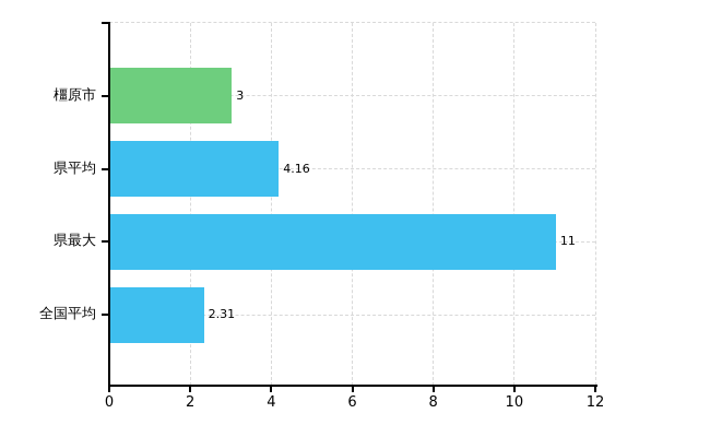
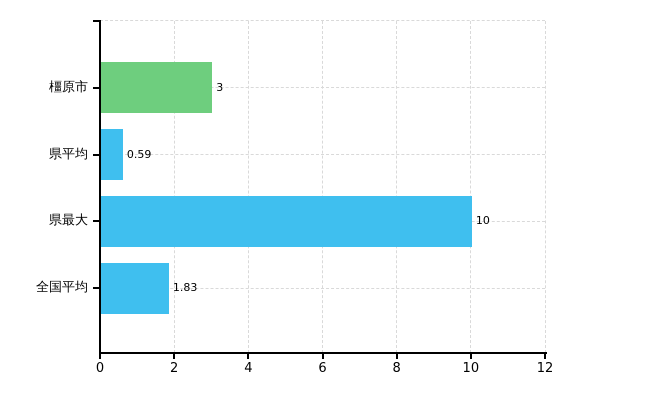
県平均: 4.16 -> 0.59
県最大: 11 -> 10
全国平均: 2.31 -> 1.83
